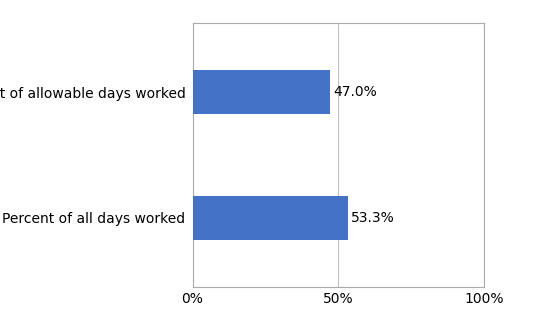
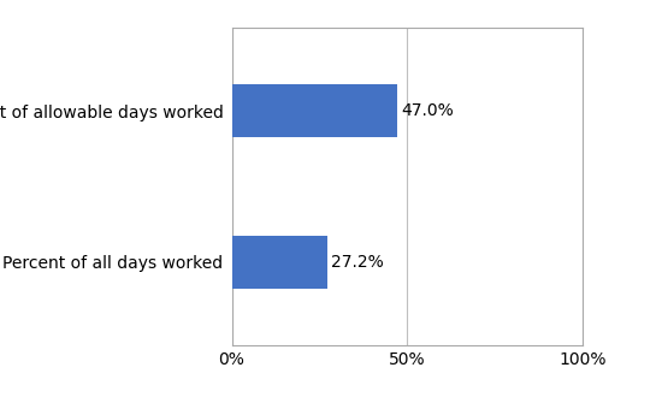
Percent of all days worked: 53.3% -> 27.2%
